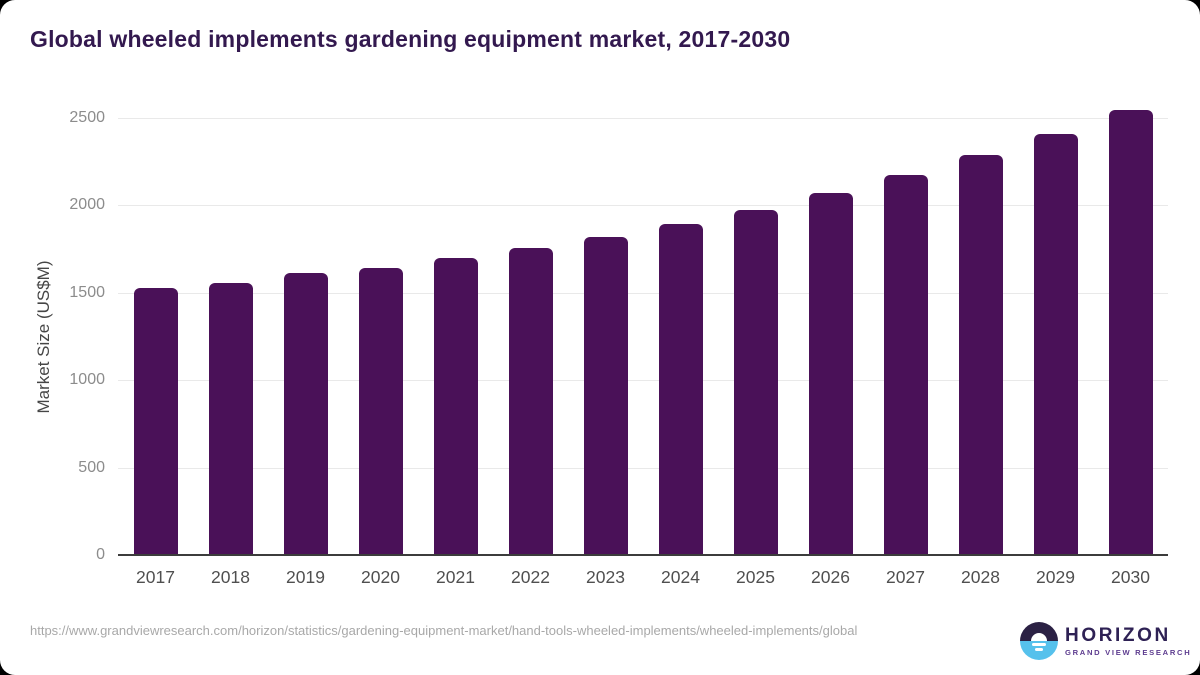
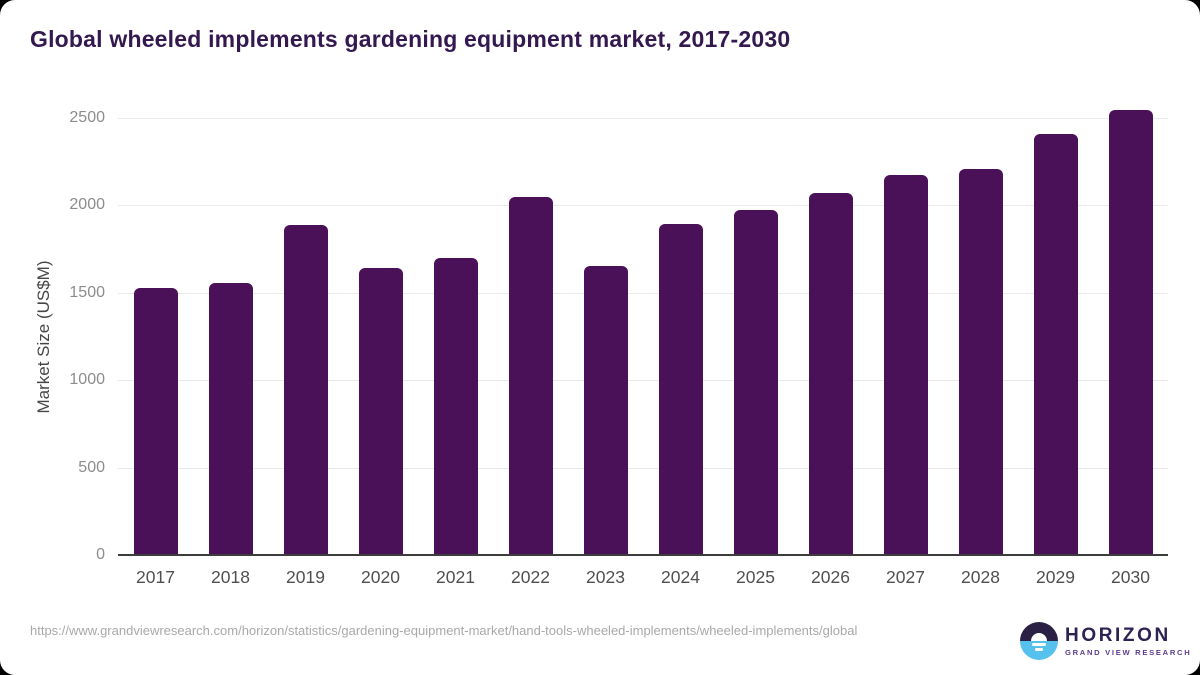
2019: 1600 -> 1880
2022: 1750 -> 2040
2023: 1820 -> 1650
2028: 2280 -> 2200
